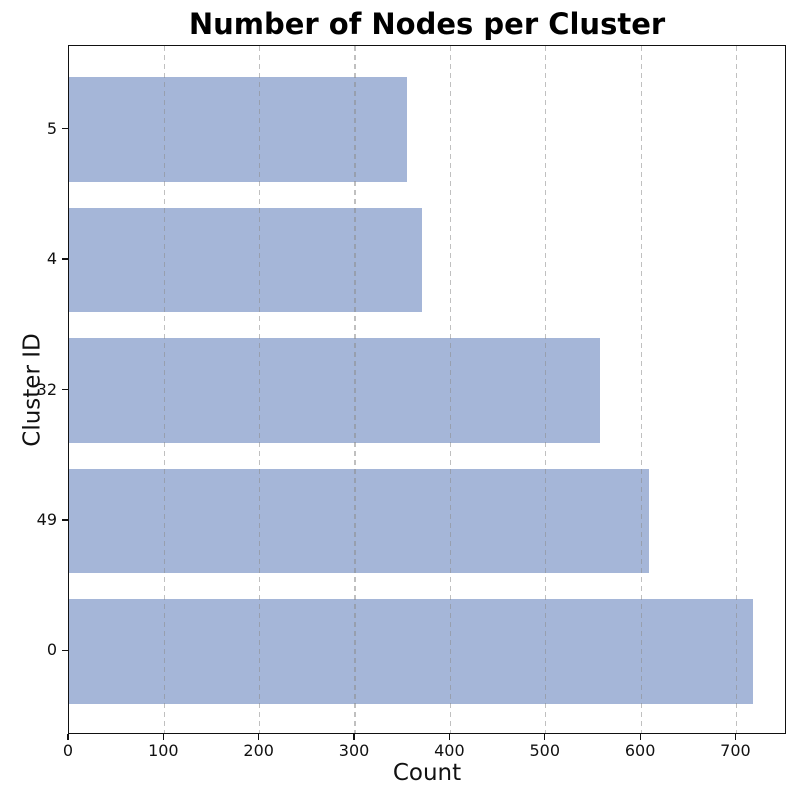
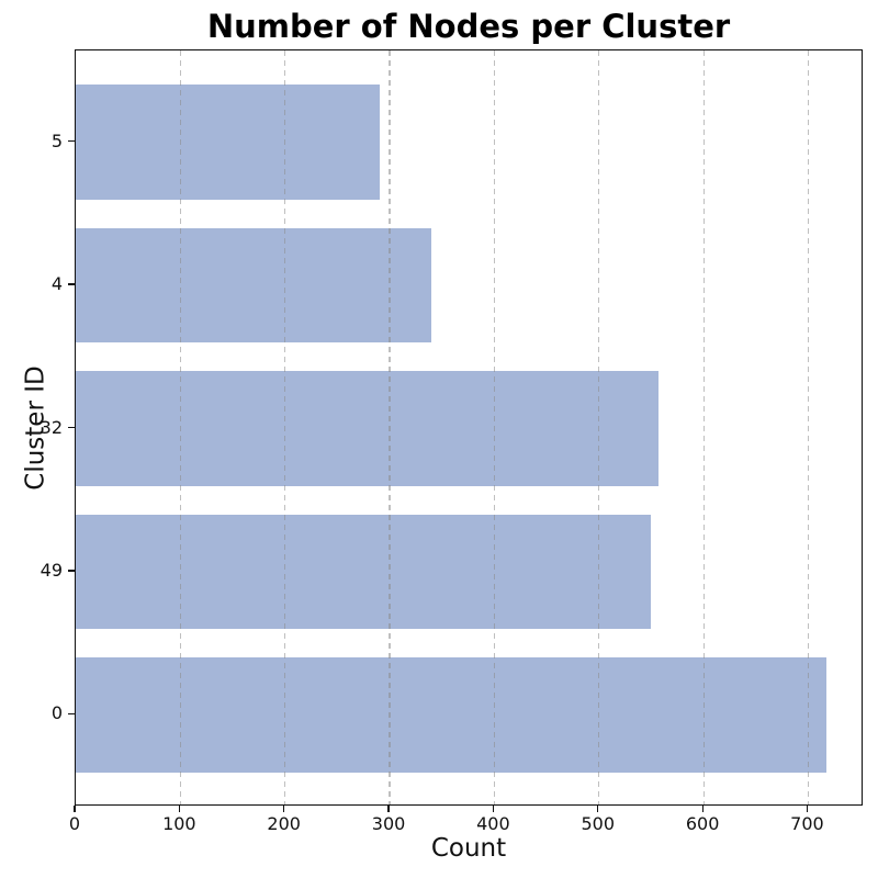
5: 360 -> 290
4: 370 -> 340
49: 610 -> 550
